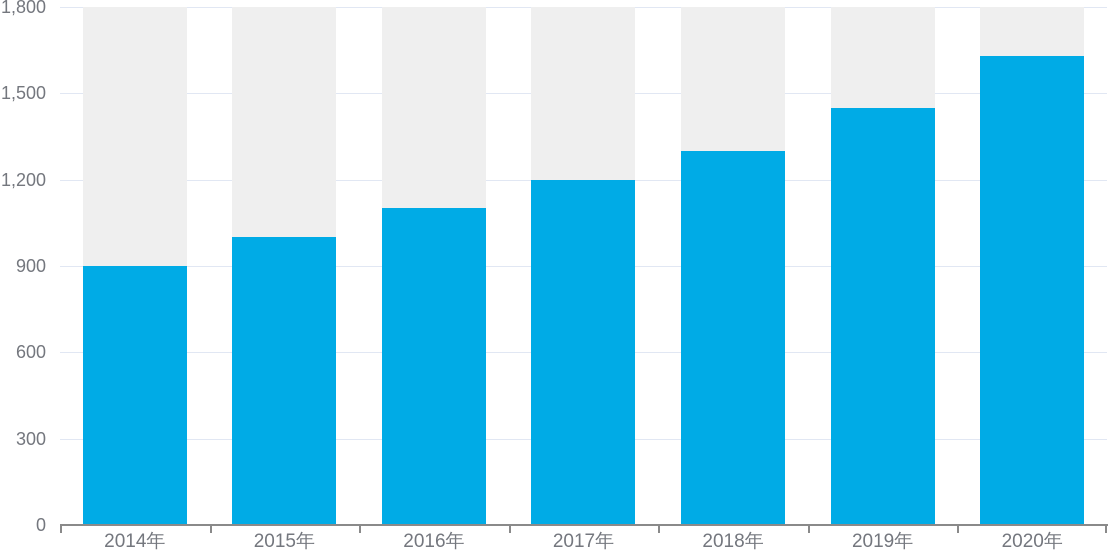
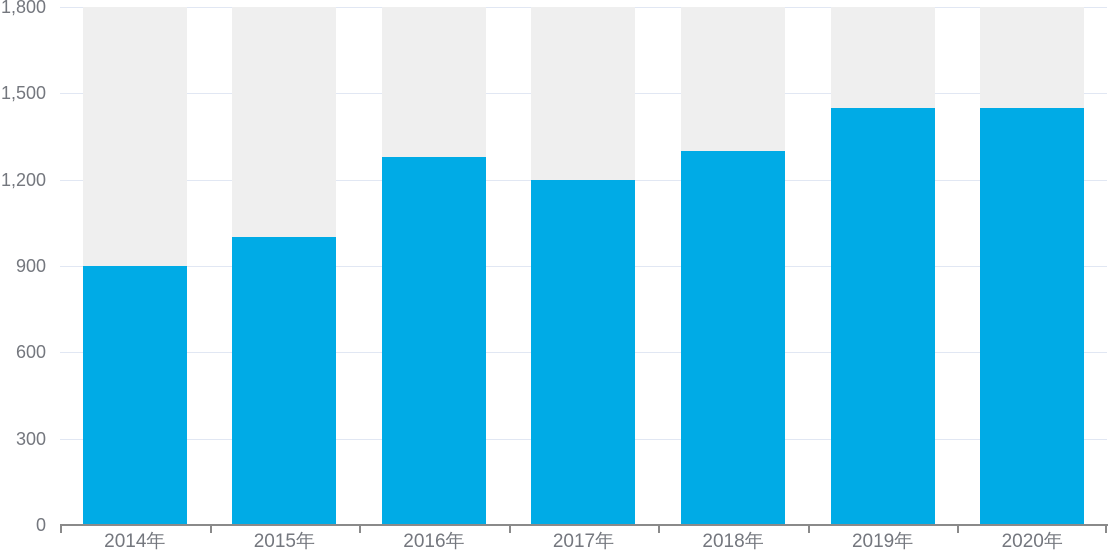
2016年: 1100 -> 1280
2020年: 1630 -> 1450
